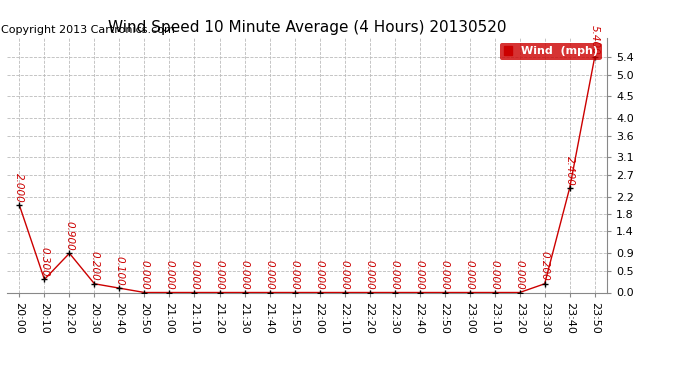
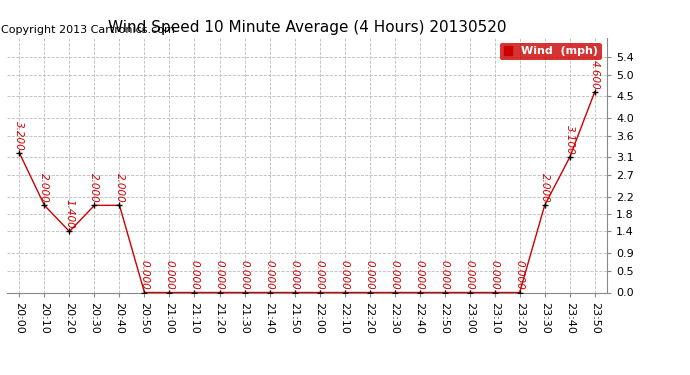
20:00: 2.000 -> 3.200
20:10: 0.300 -> 2.000
20:20: 0.900 -> 1.400
20:30: 0.200 -> 2.000
20:40: 0.100 -> 2.000
23:30: 0.200 -> 2.000
23:40: 2.400 -> 3.100
23:50: 5.4 -> 4.6
